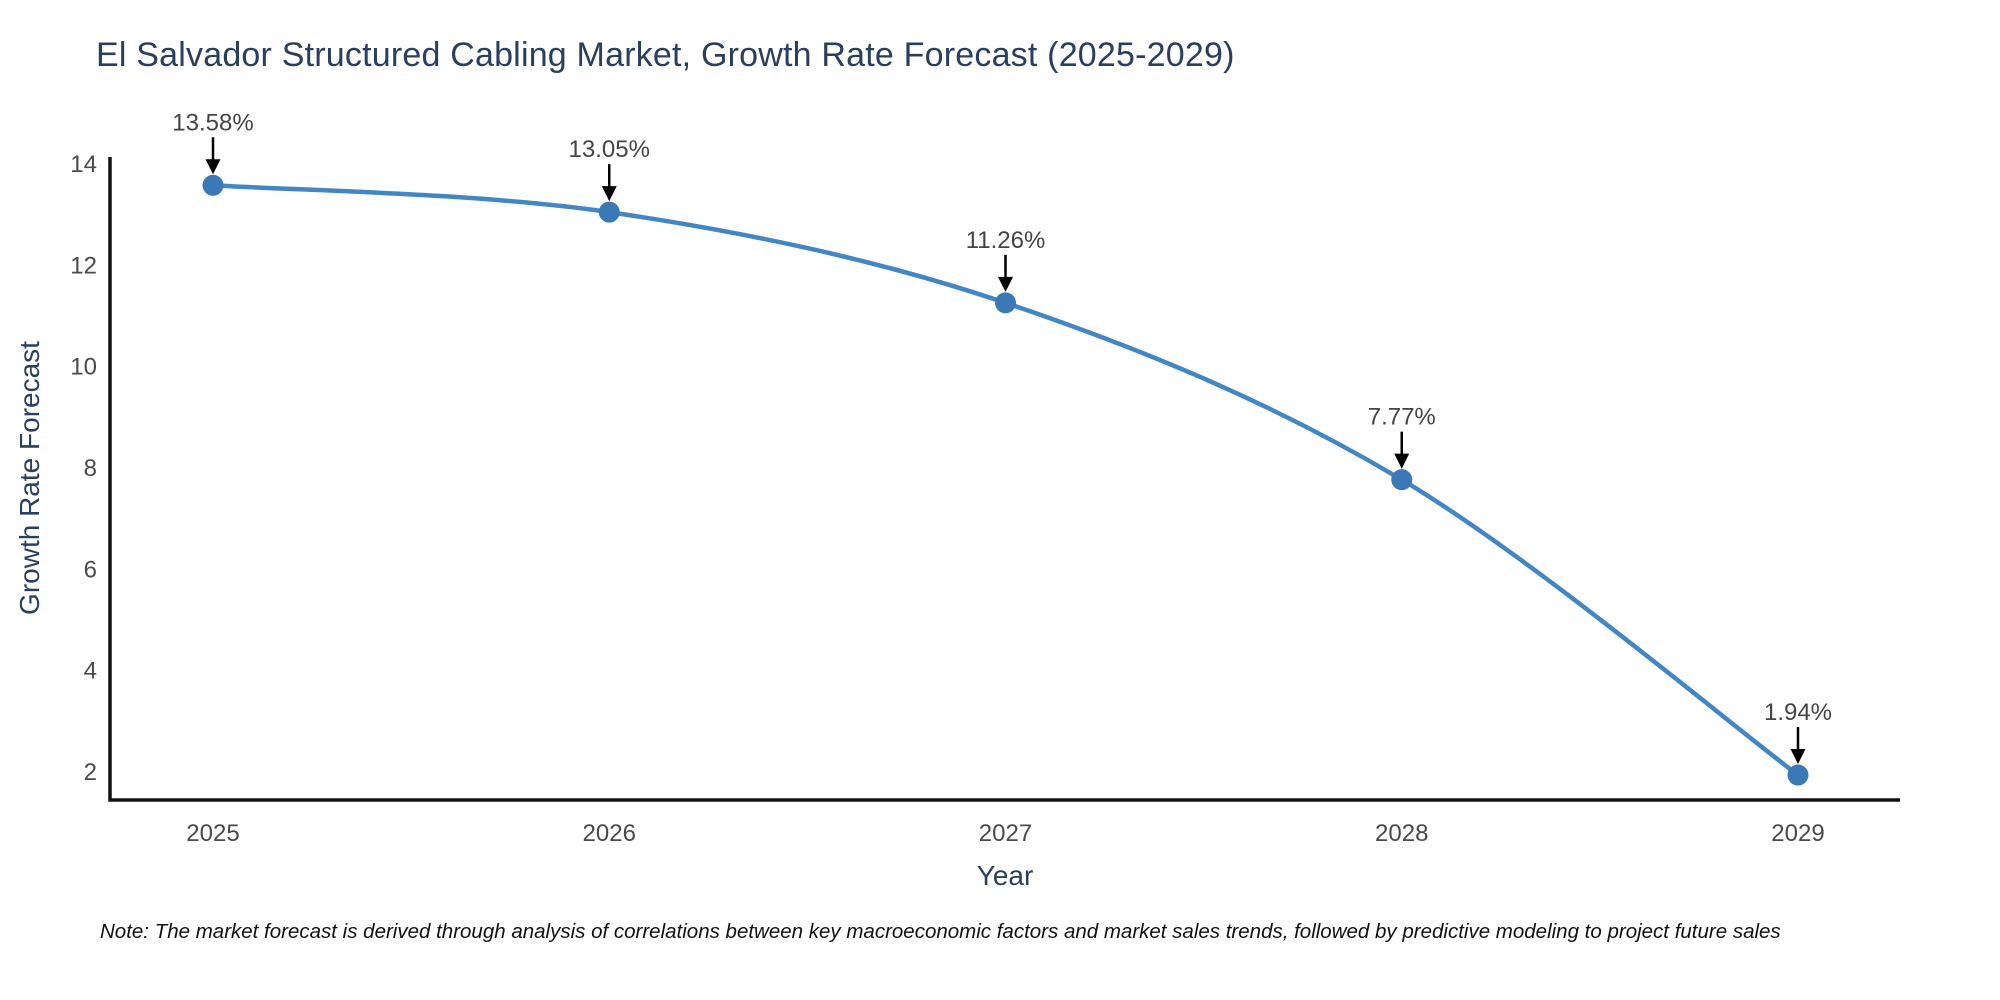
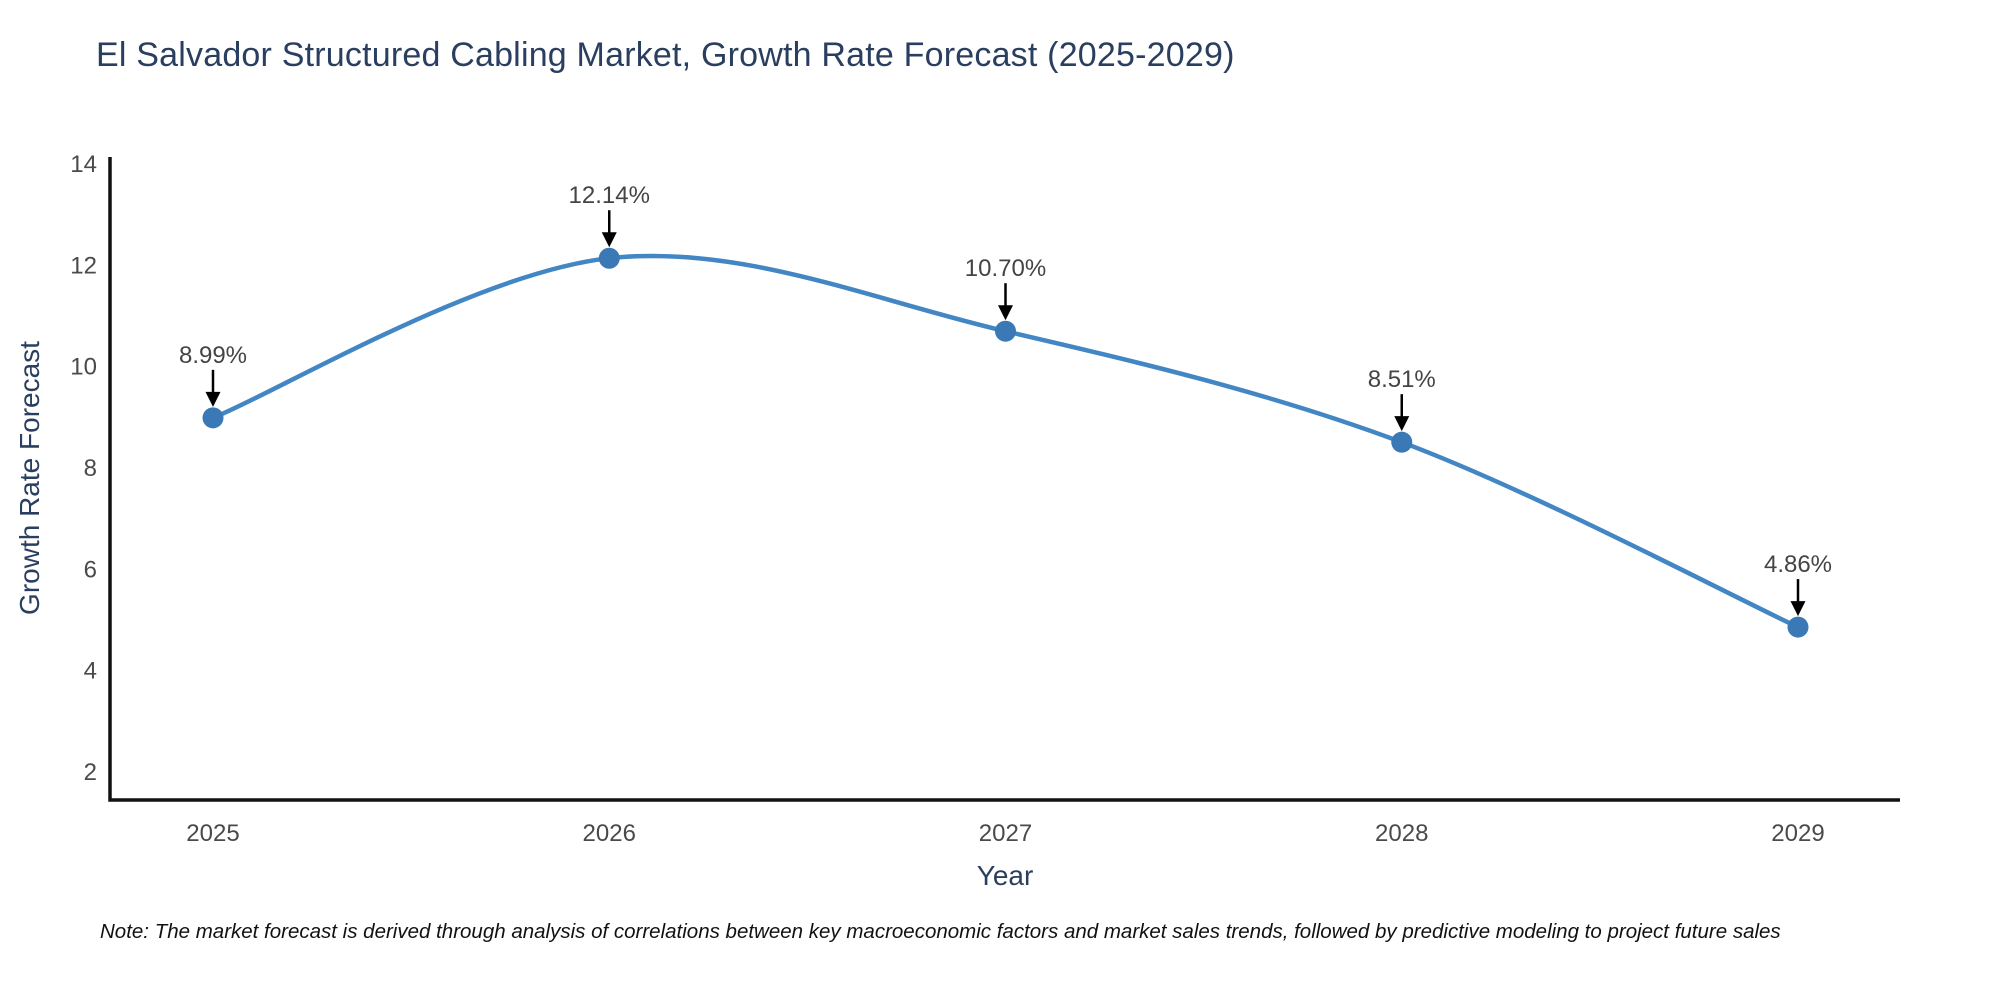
2025: 13.58% -> 8.99%
2026: 13.05% -> 12.14%
2027: 11.26% -> 10.70%
2028: 7.77% -> 8.51%
2029: 1.94% -> 4.86%
